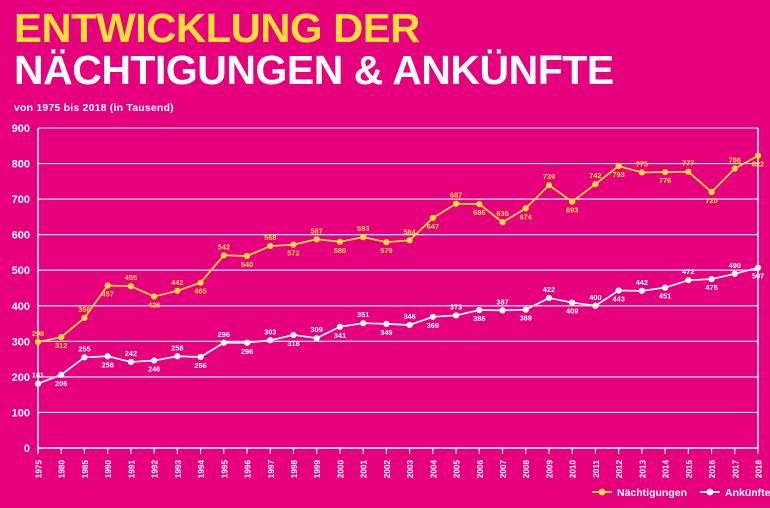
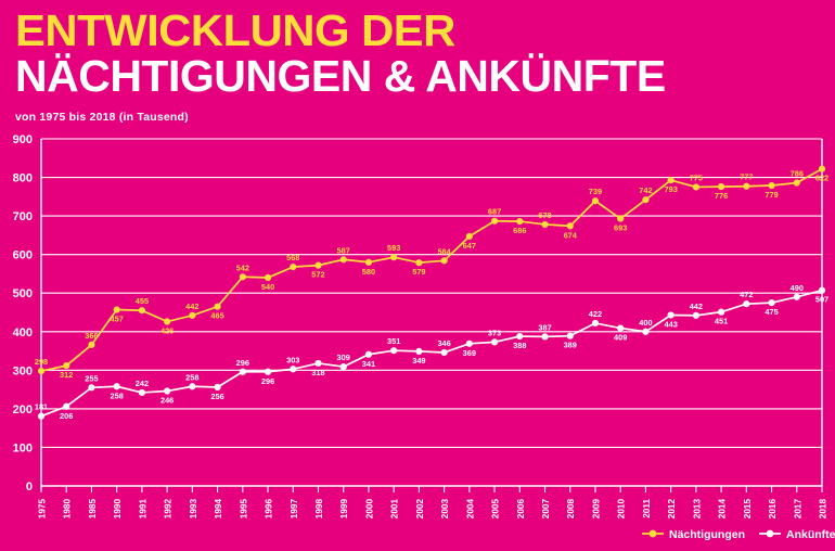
Nächtigungen/2007: 635 -> 678
Nächtigungen/2016: 720 -> 779
